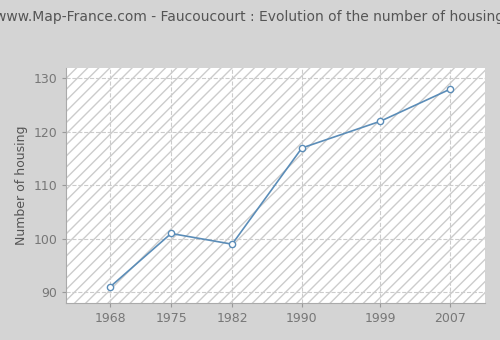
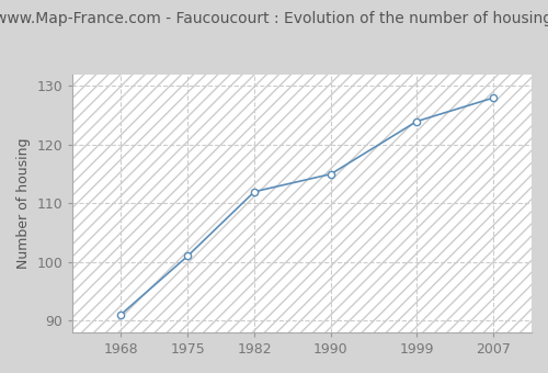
1982: 99 -> 112
1990: 117 -> 115
1999: 122 -> 124
